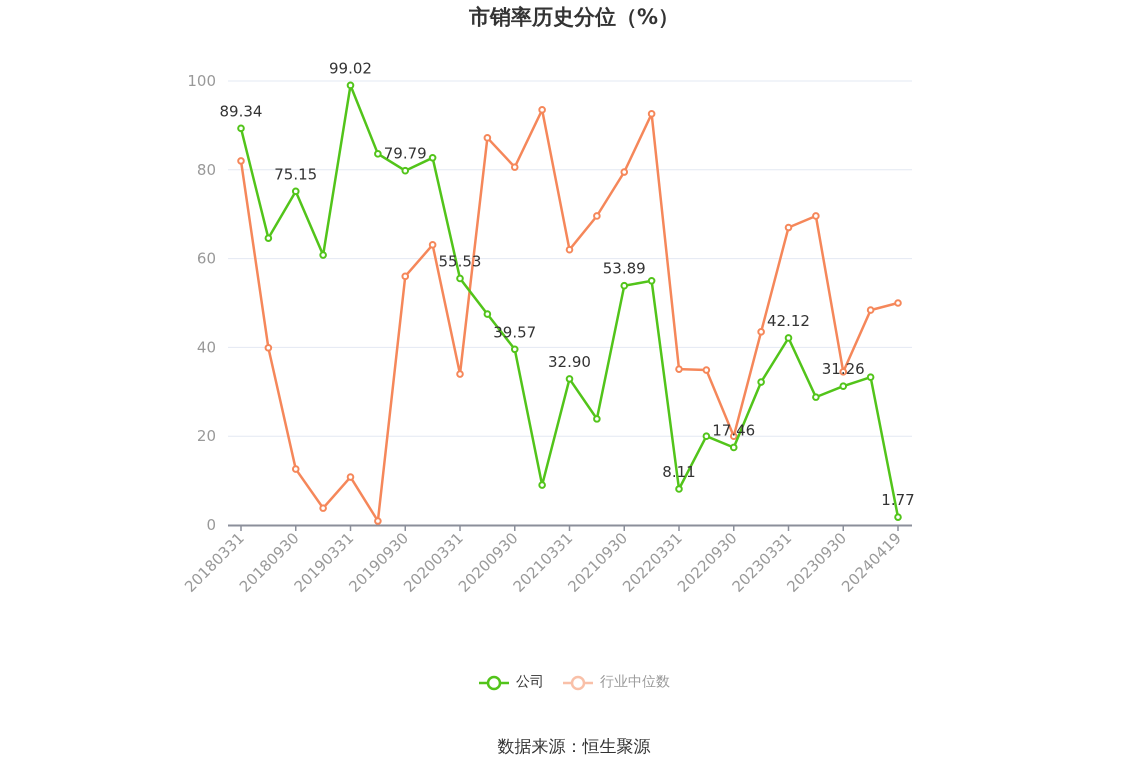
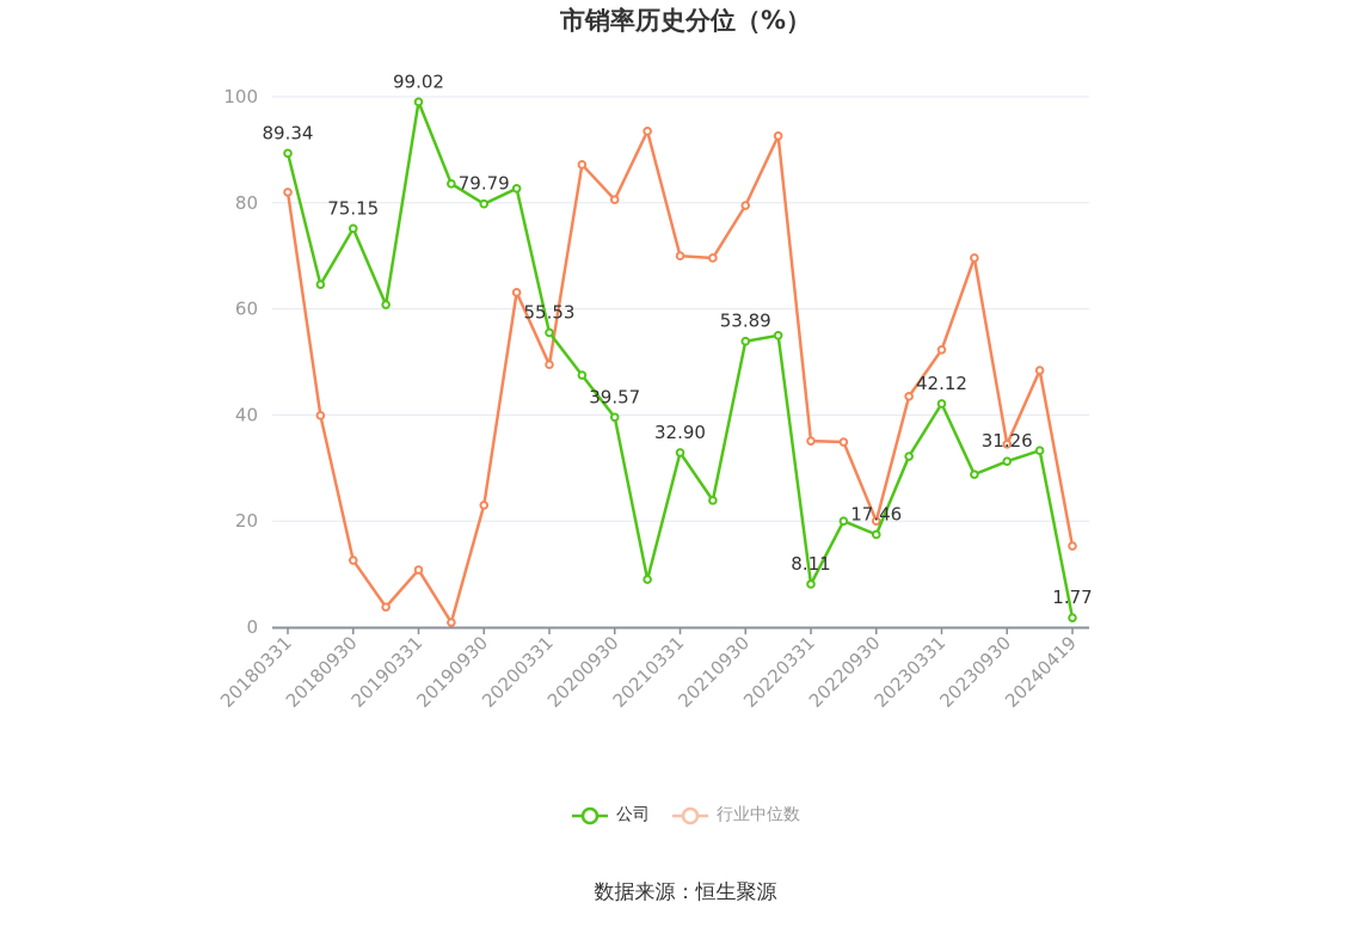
行业中位数/20190930: 56 -> 23
行业中位数/20200331: 34 -> 50
行业中位数/20210331: 62 -> 70
行业中位数/20230331: 67 -> 52
行业中位数/20240419: 50 -> 15
